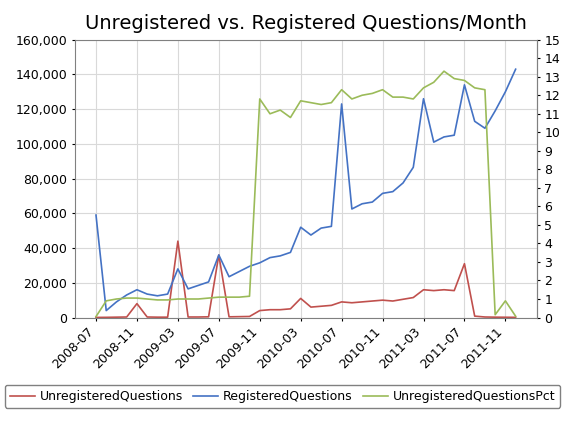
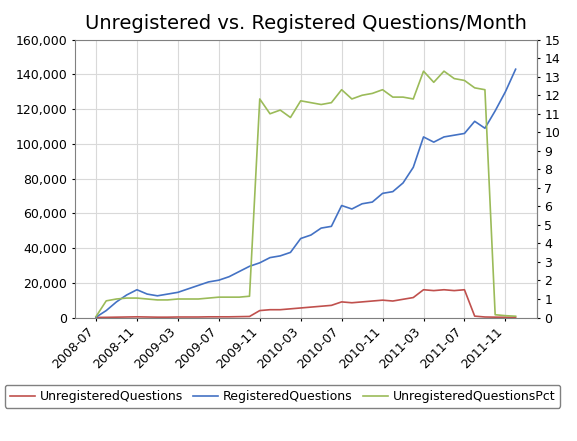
RegisteredQuestions/2008-07: 59,000 -> 0
UnregisteredQuestions/2008-11: 8,000 -> 0
RegisteredQuestions/2009-03: 28,000 -> 14,000
UnregisteredQuestions/2009-03: 44,000 -> 0
RegisteredQuestions/2009-07: 36,000 -> 22,000
UnregisteredQuestions/2009-07: 36,000 -> 0
RegisteredQuestions/2010-03: 52,000 -> 46,000
UnregisteredQuestions/2010-03: 11,000 -> 6,000
RegisteredQuestions/2010-07: 123,000 -> 64,000
RegisteredQuestions/2011-03: 126,000 -> 104,000
UnregisteredQuestionsPct/2011-03: 12.4 -> 13.3
RegisteredQuestions/2011-07: 134,000 -> 106,000
UnregisteredQuestions/2011-07: 31,000 -> 16,000
UnregisteredQuestionsPct/2011-11: 0.9 -> 0.1
